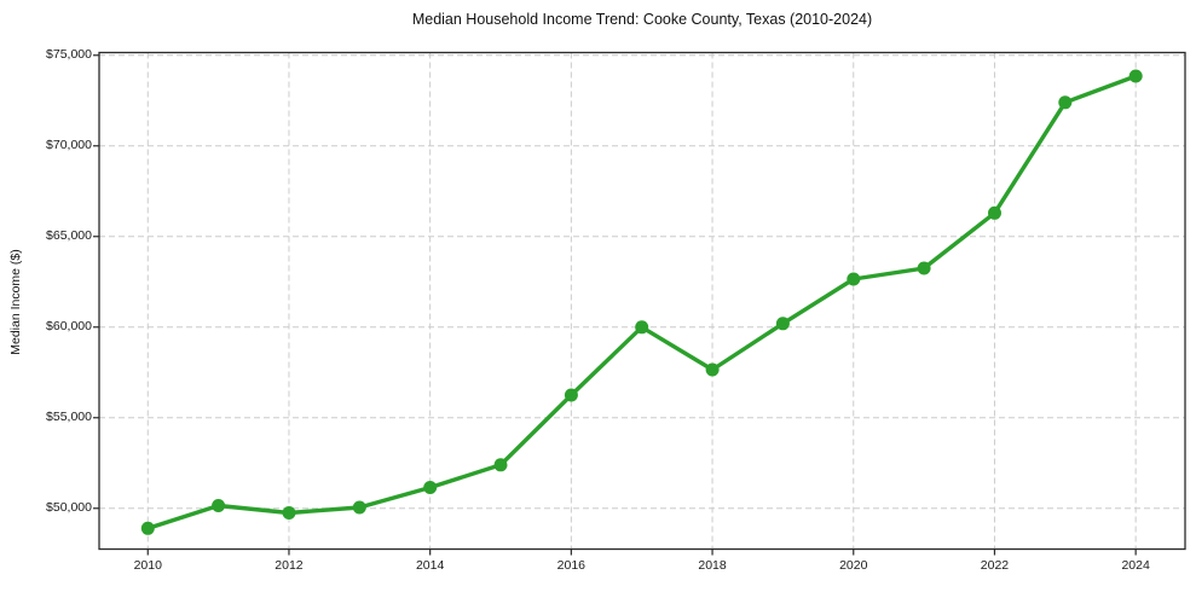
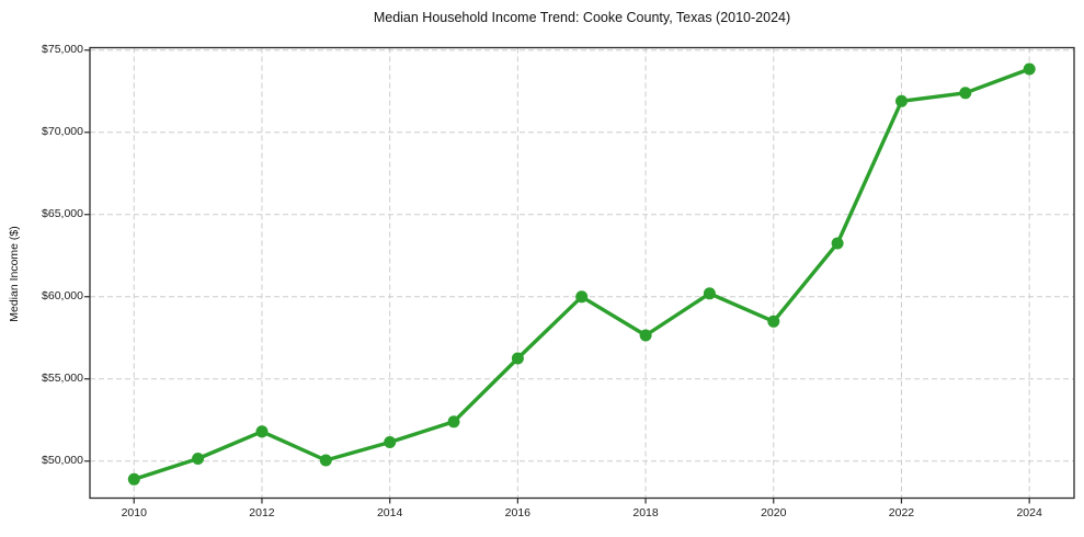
2012: $49800 -> $51800
2020: $62600 -> $58500
2022: $66300 -> $71900
